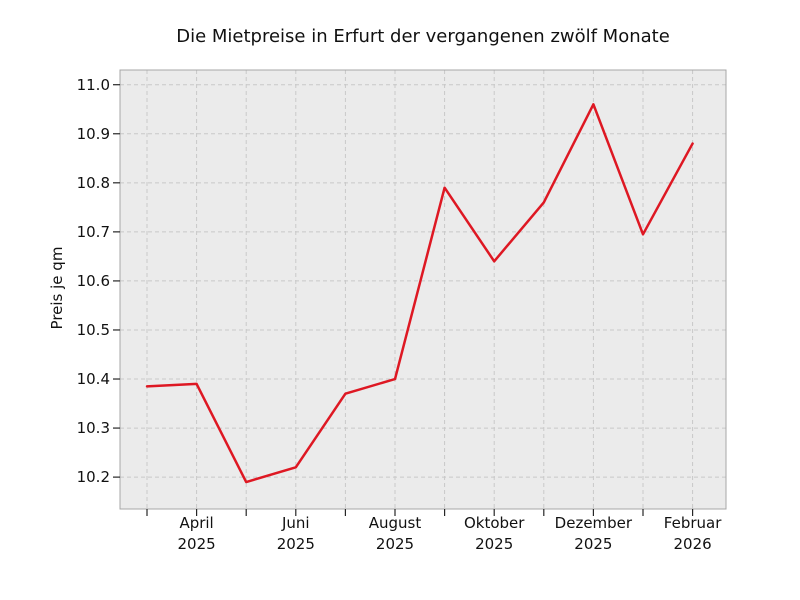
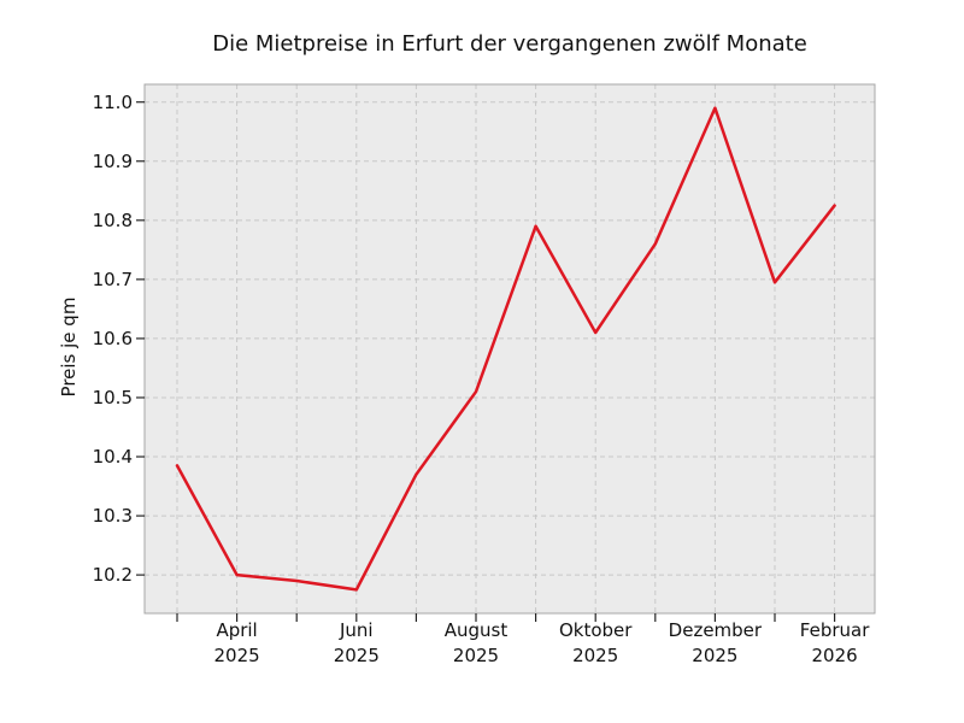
April 2025: 10.39 -> 10.20
Juni 2025: 10.22 -> 10.18
August 2025: 10.40 -> 10.51
Oktober 2025: 10.64 -> 10.61
Dezember 2025: 10.96 -> 10.99
Februar 2026: 10.88 -> 10.82
